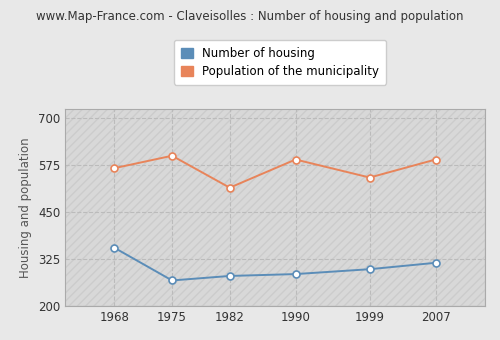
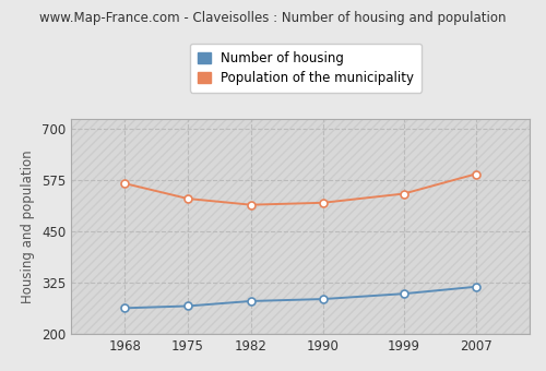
Number of housing/1968: 355 -> 263
Population of the municipality/1975: 600 -> 530
Population of the municipality/1990: 590 -> 520
